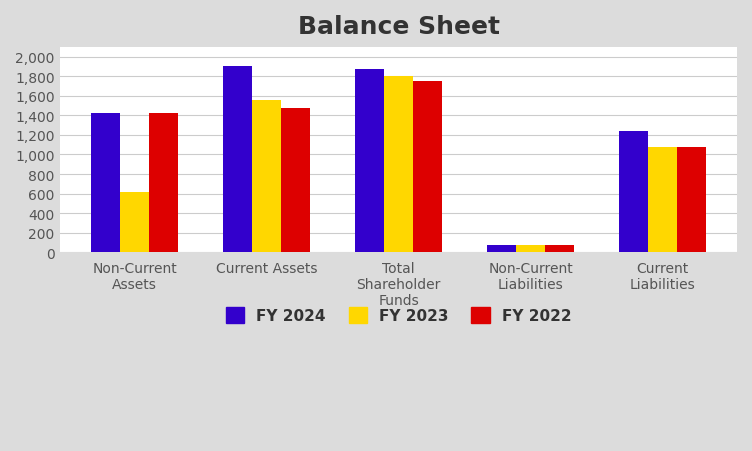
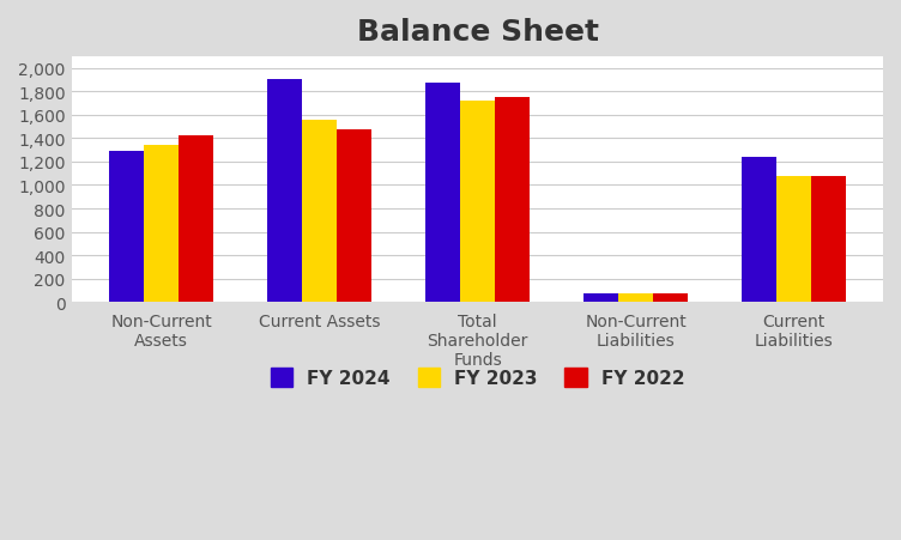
FY 2024/Non-Current Assets: 1,420 -> 1,290
FY 2023/Non-Current Assets: 620 -> 1,340
FY 2023/Total Shareholder Funds: 1,800 -> 1,720
